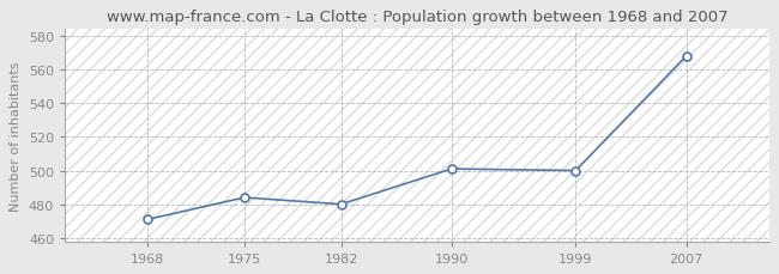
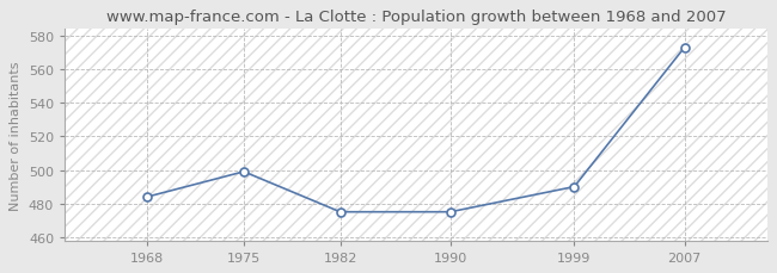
1968: 471 -> 484
1975: 484 -> 499
1982: 480 -> 475
1990: 501 -> 475
1999: 500 -> 490
2007: 568 -> 573
